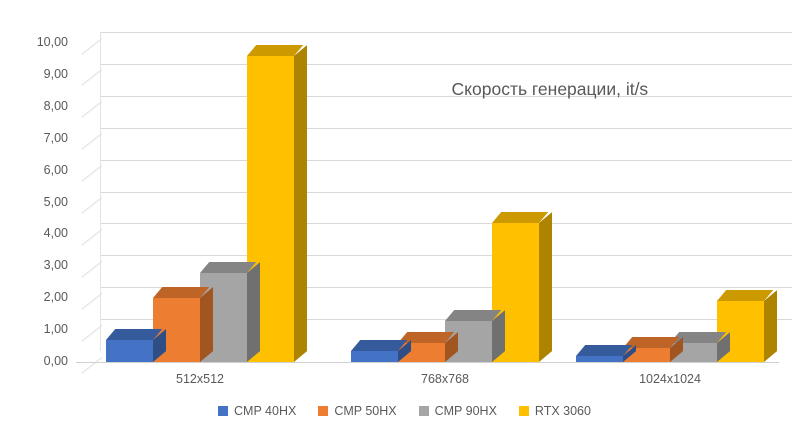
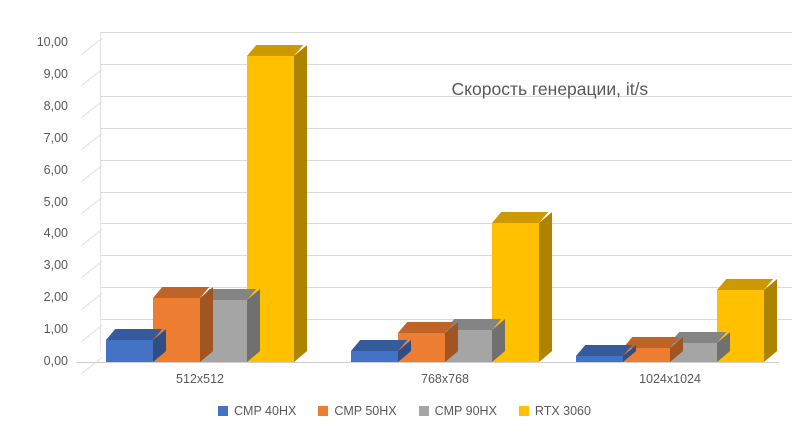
CMP 90HX/512x512: 2,8 -> 1,9
CMP 50HX/768x768: 0,6 -> 0,9
CMP 90HX/768x768: 1,3 -> 1,0
RTX 3060/1024x1024: 1,9 -> 2,2
